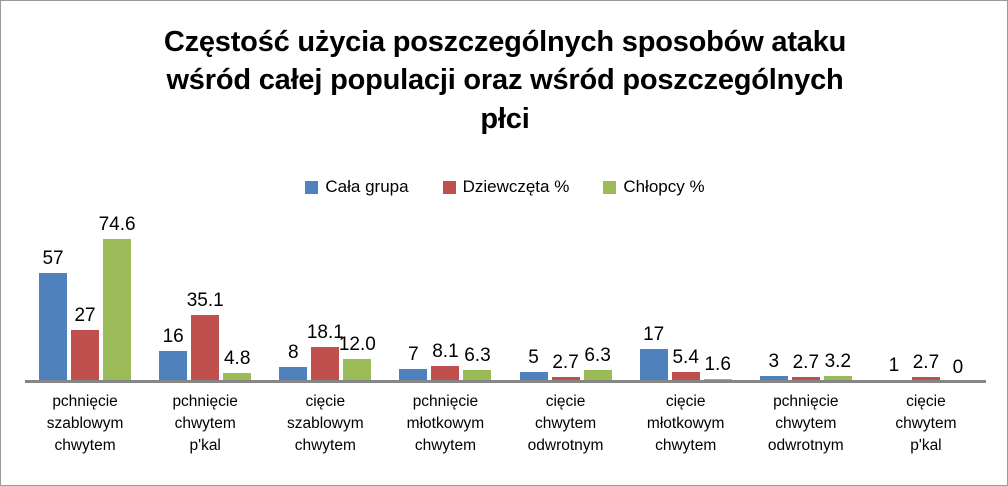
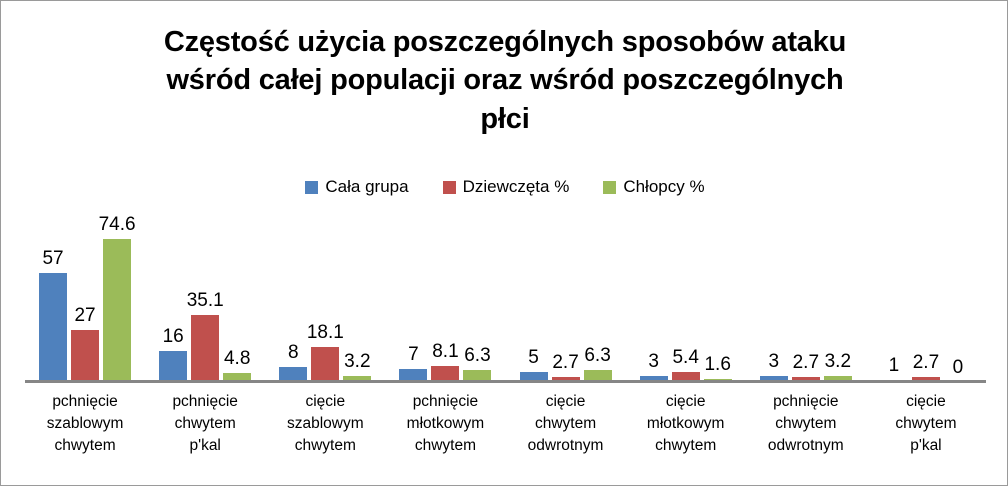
Chłopcy %/cięcie szablowym chwytem: 12.0 -> 3.2
Cała grupa/cięcie młotkowym chwytem: 17 -> 3
